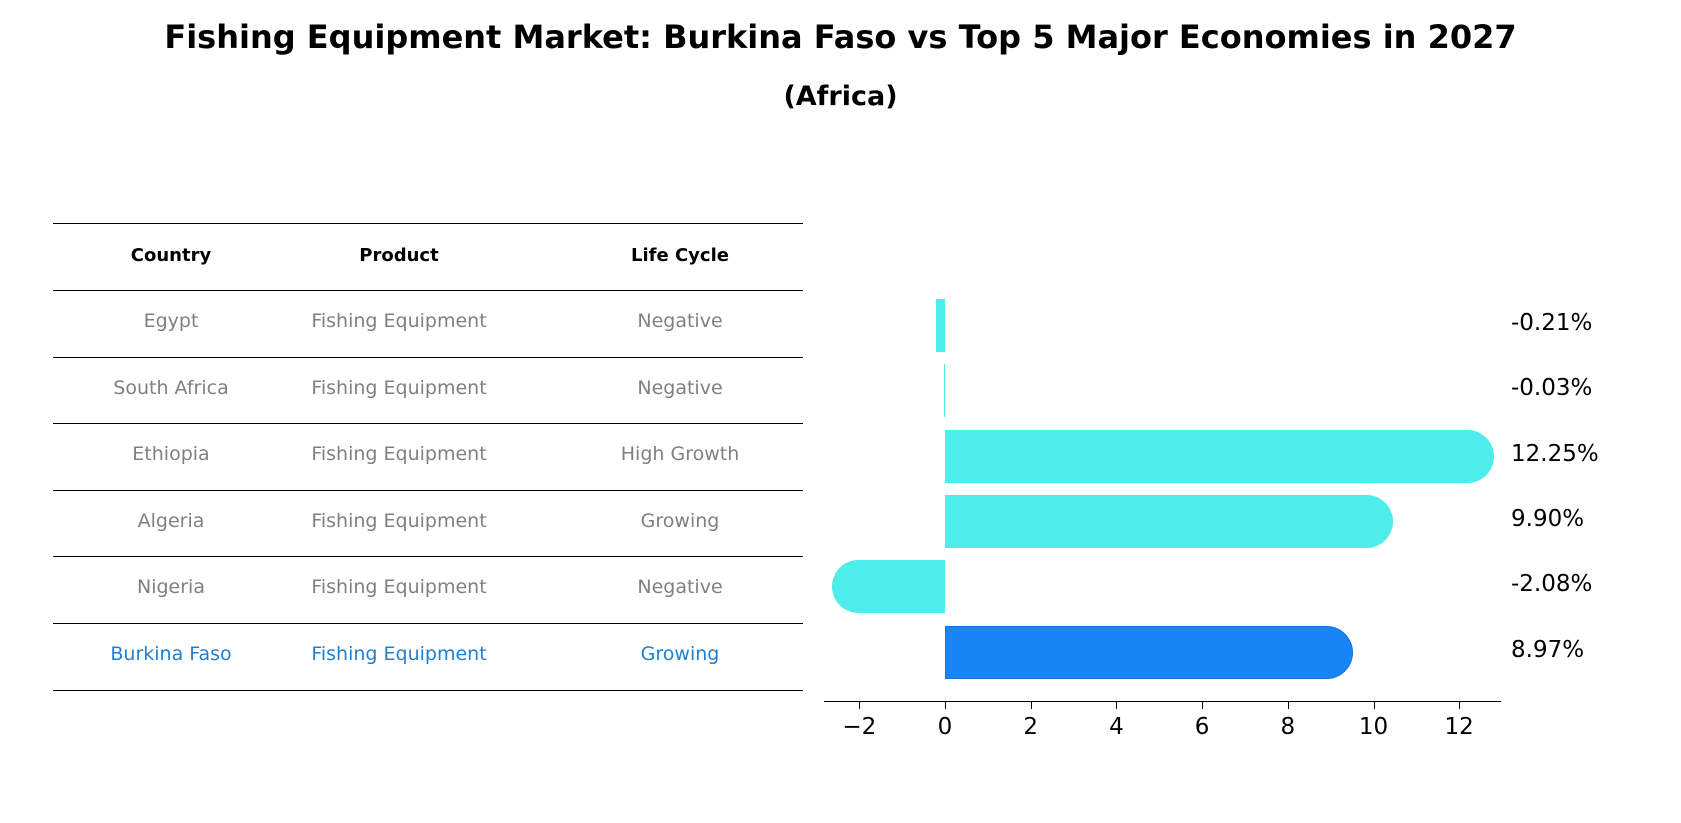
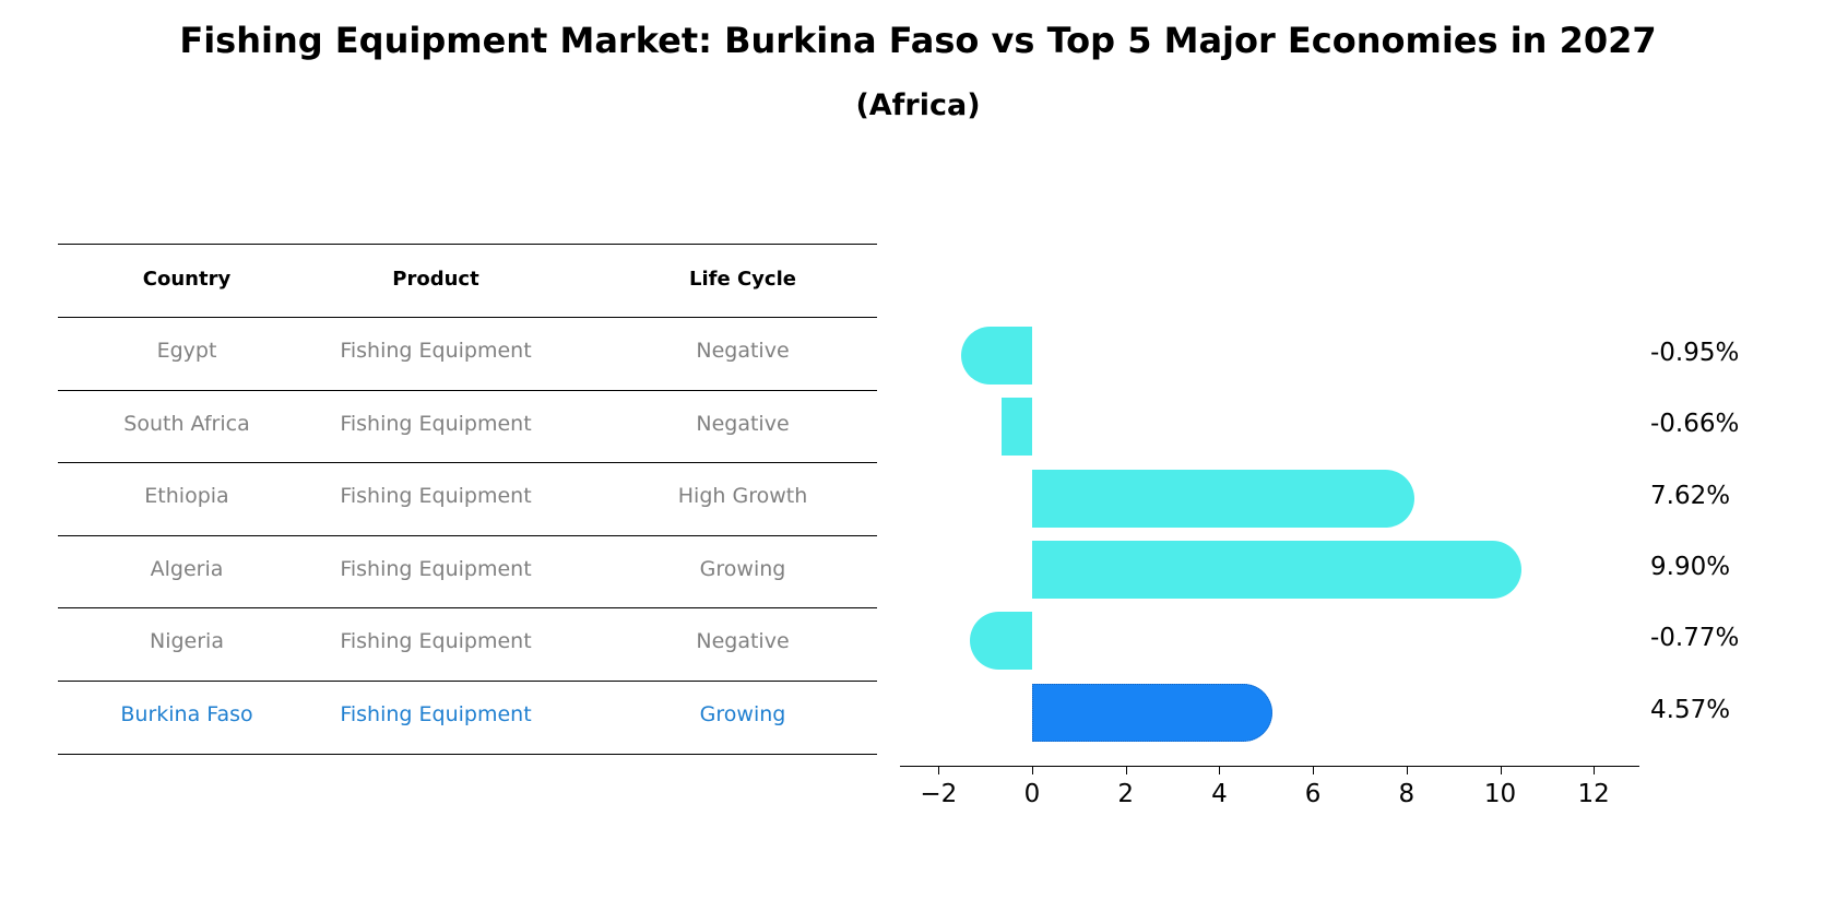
Egypt: -0.21% -> -0.95%
South Africa: -0.03% -> -0.66%
Ethiopia: 12.25% -> 7.62%
Nigeria: -2.08% -> -0.77%
Burkina Faso: 8.97% -> 4.57%
